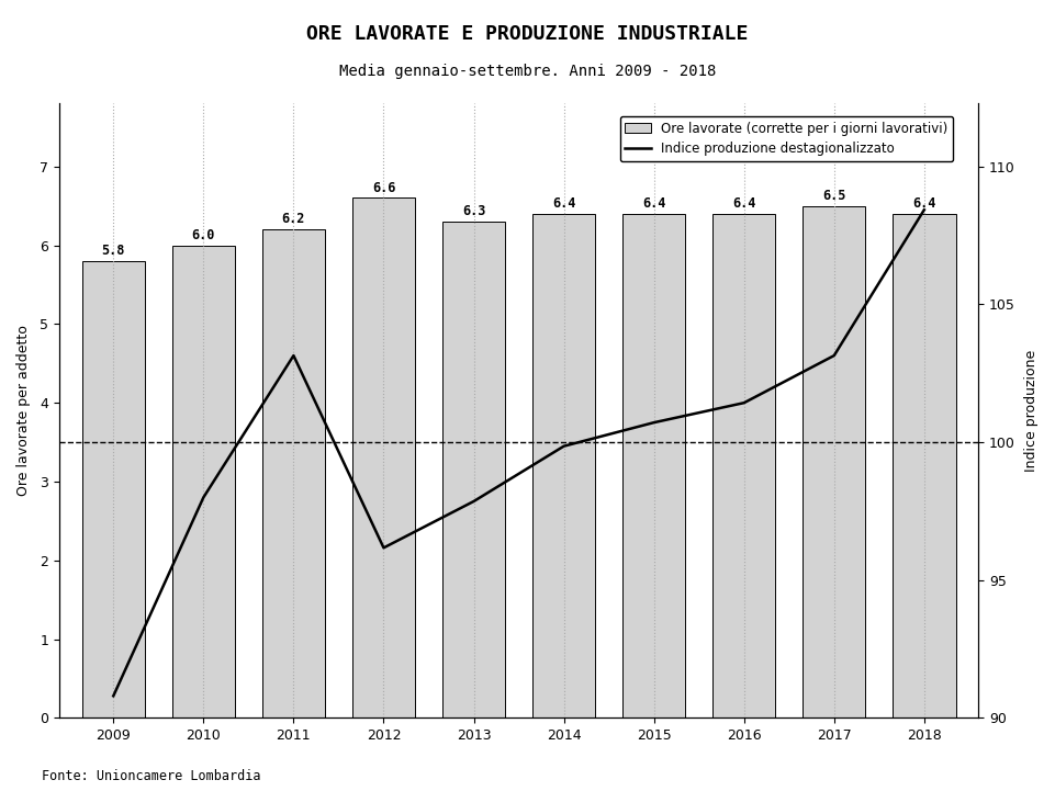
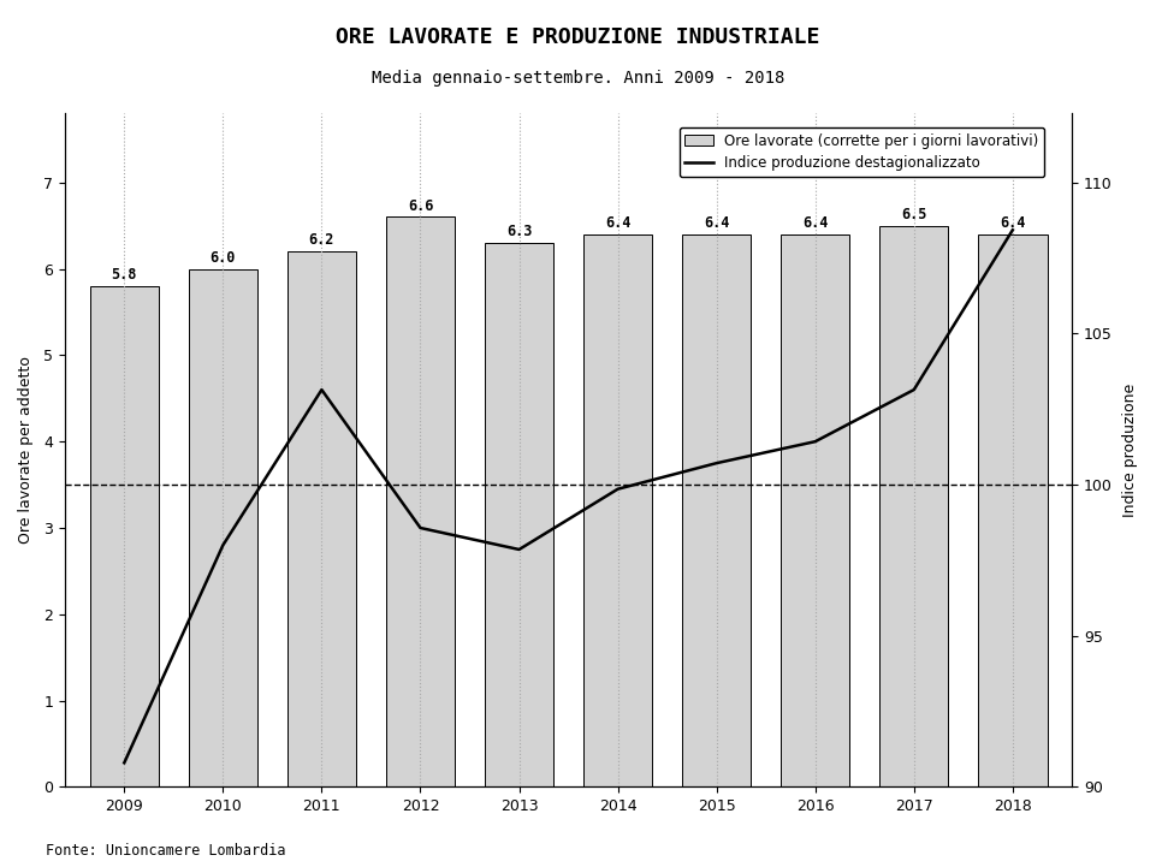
Indice produzione destagionalizzato/2012: 2.16 -> 3.00
